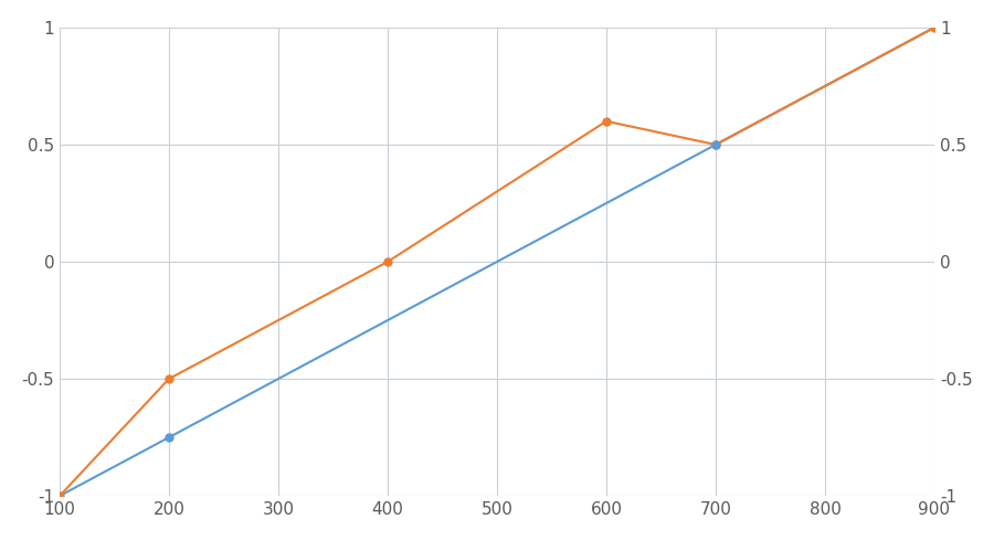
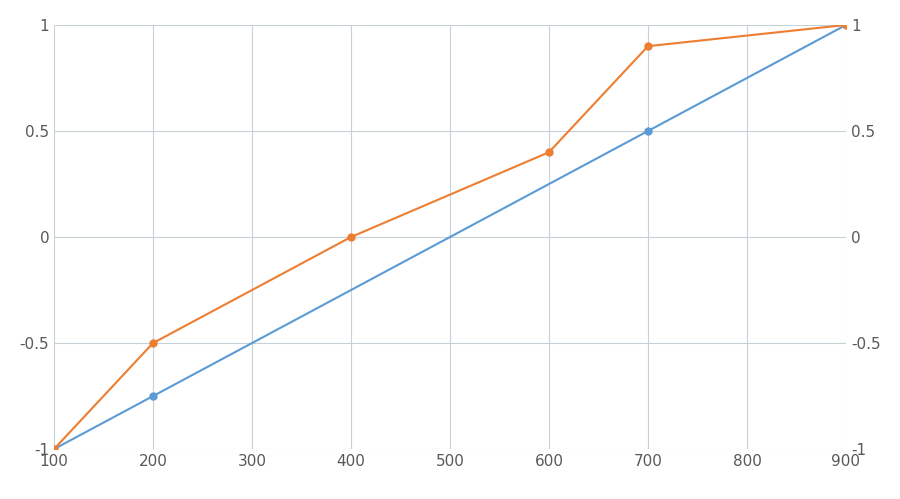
600: 0.6 -> 0.4
700: 0.5 -> 0.9
